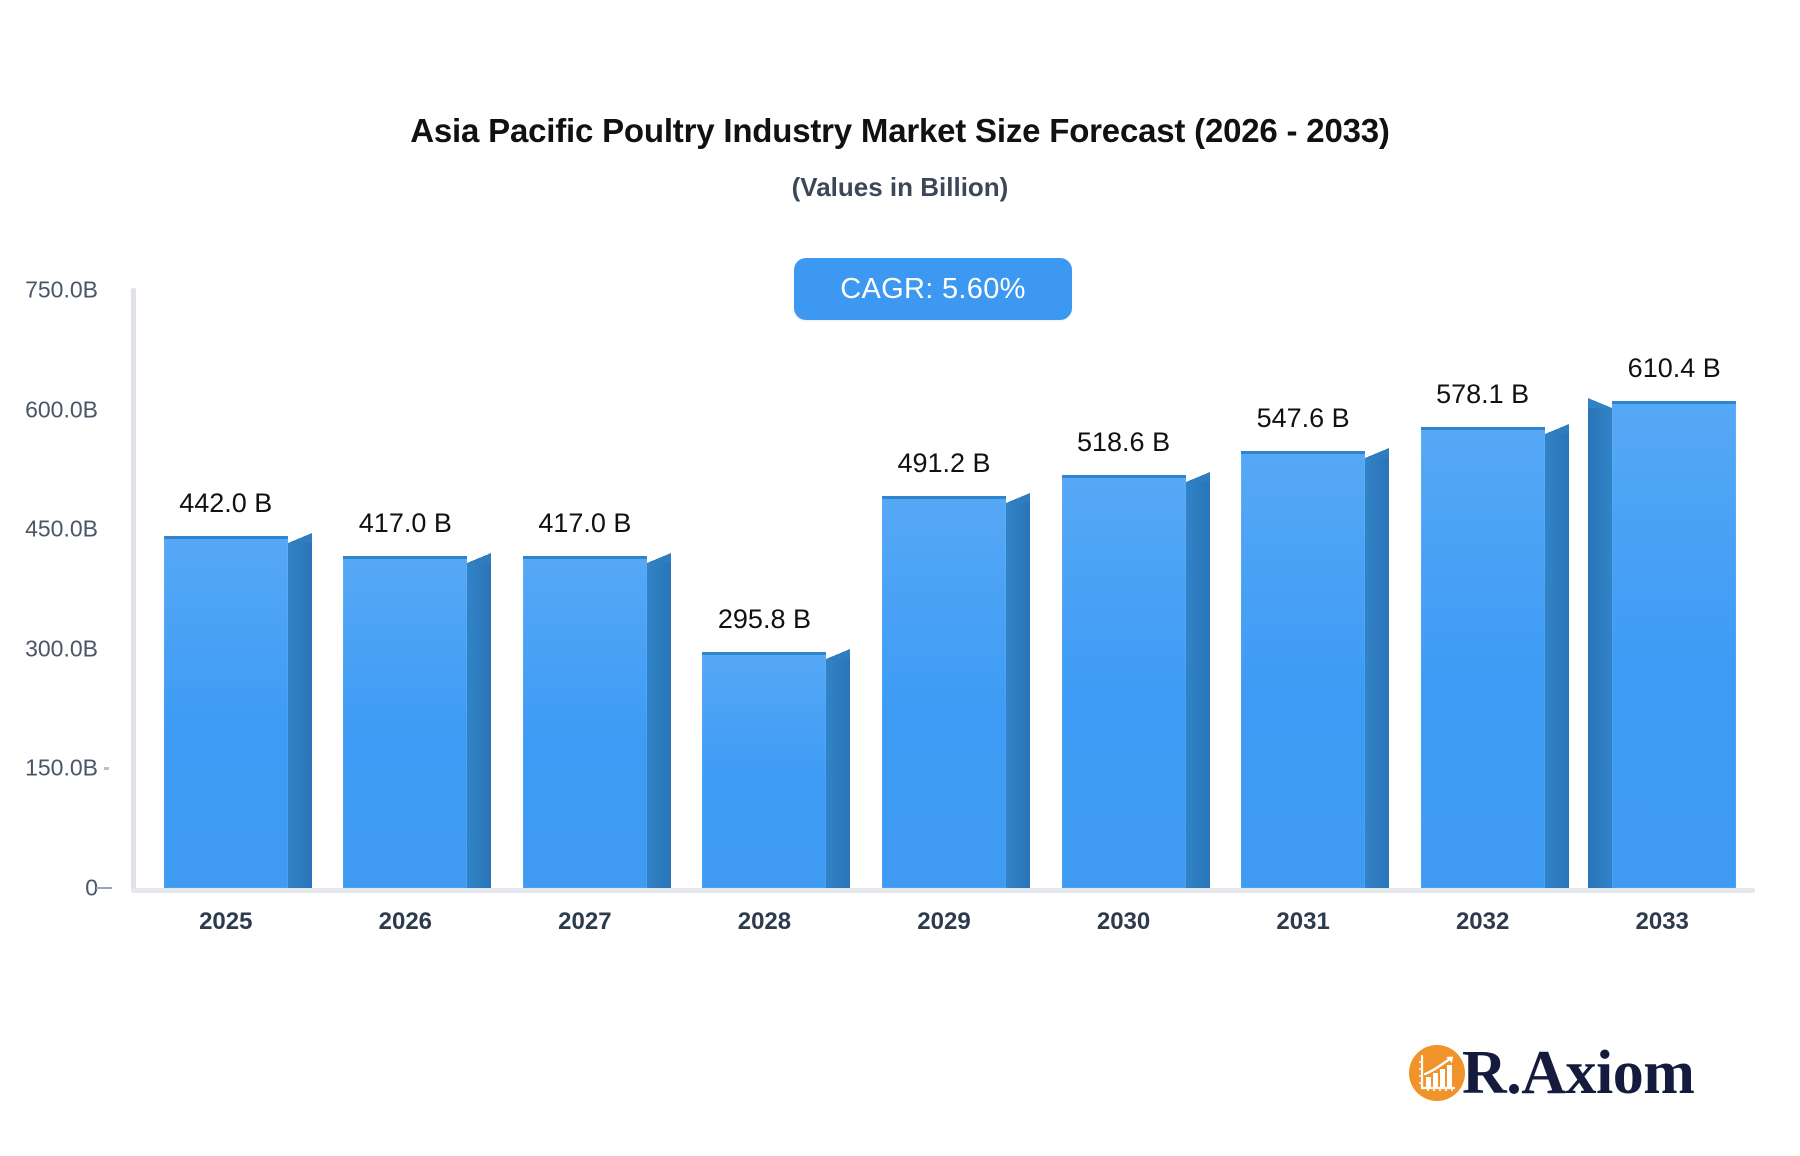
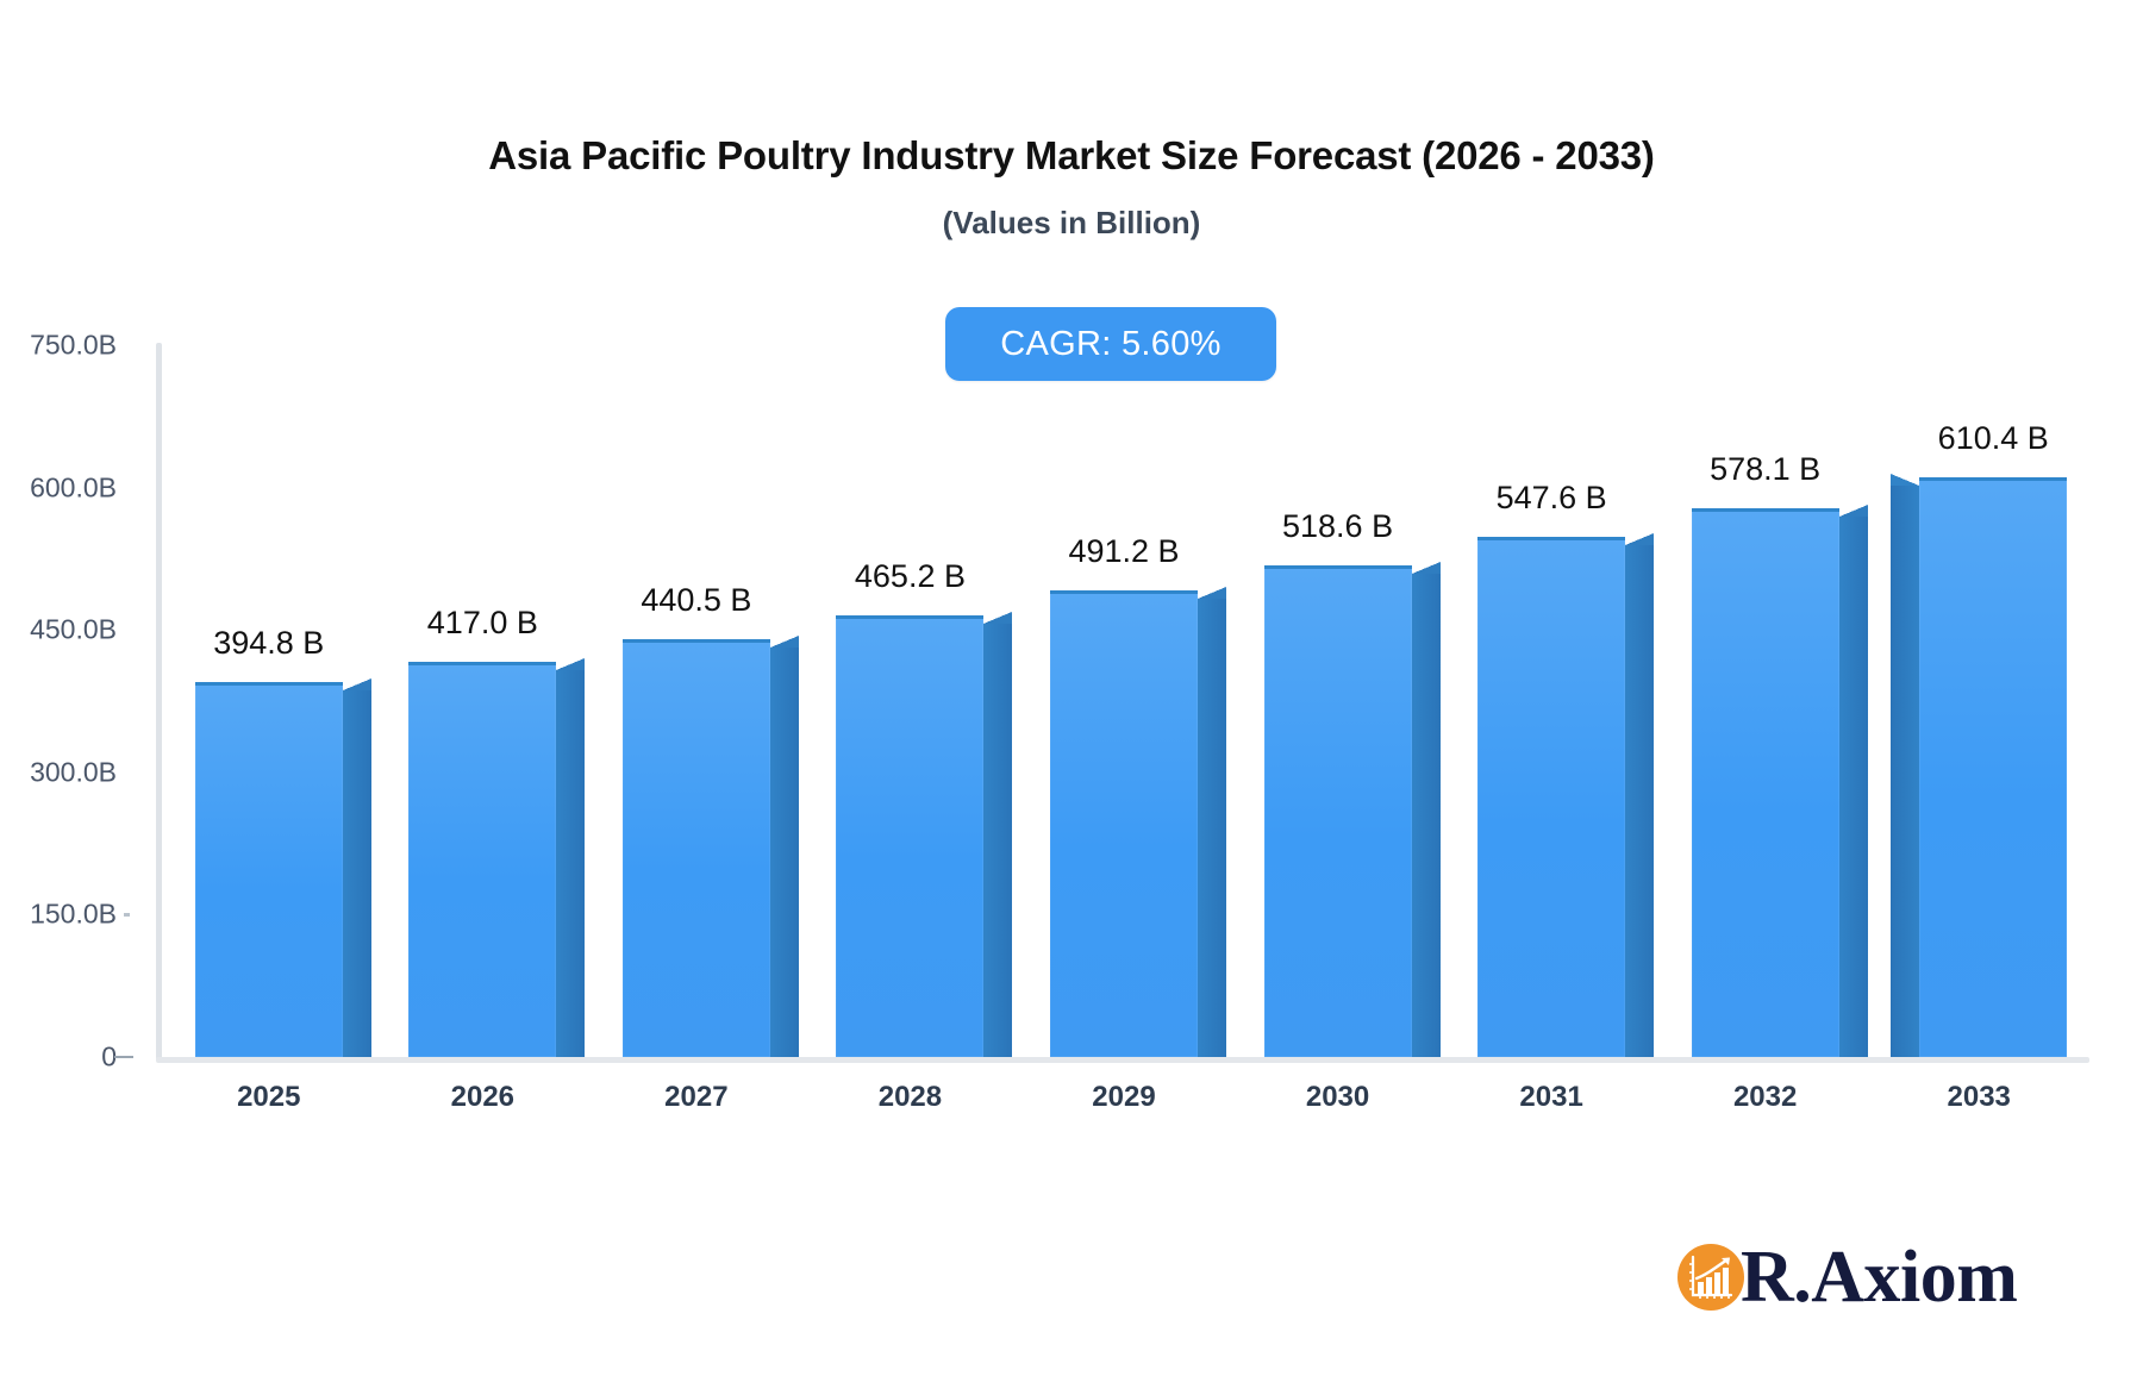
2025: 442.0 -> 394.8
2027: 417.0 -> 440.5
2028: 295.8 -> 465.2
